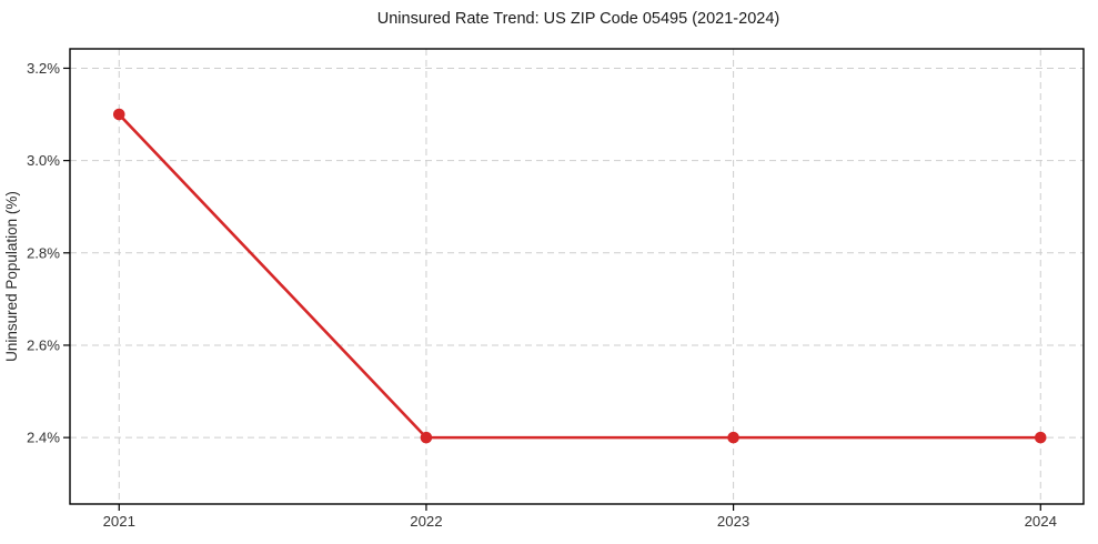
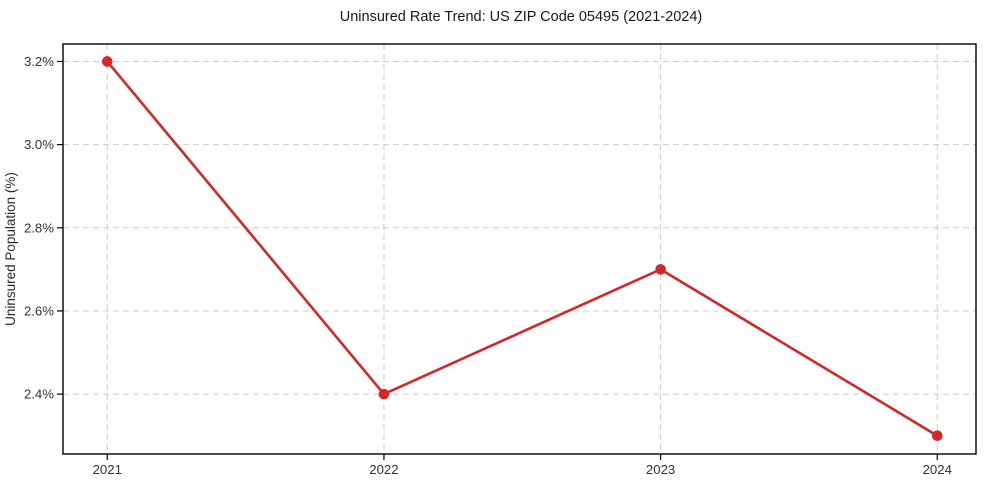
2021: 3.1% -> 3.2%
2023: 2.4% -> 2.7%
2024: 2.4% -> 2.3%
